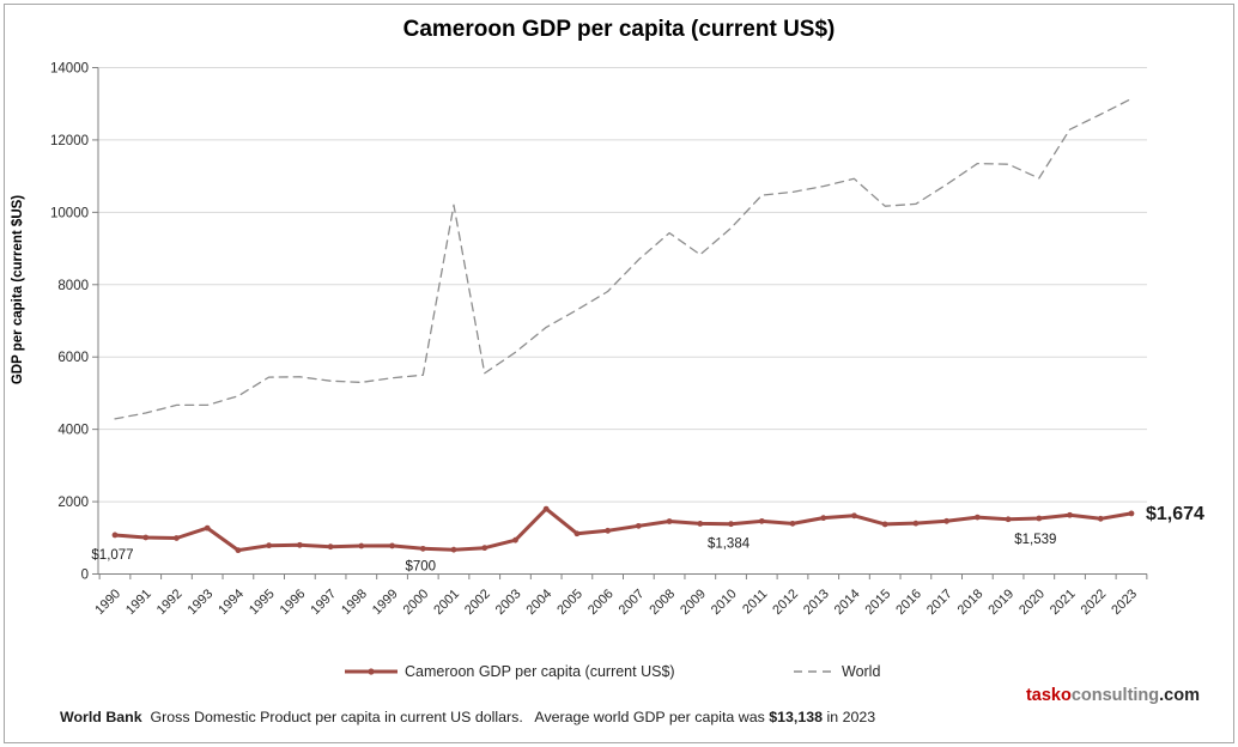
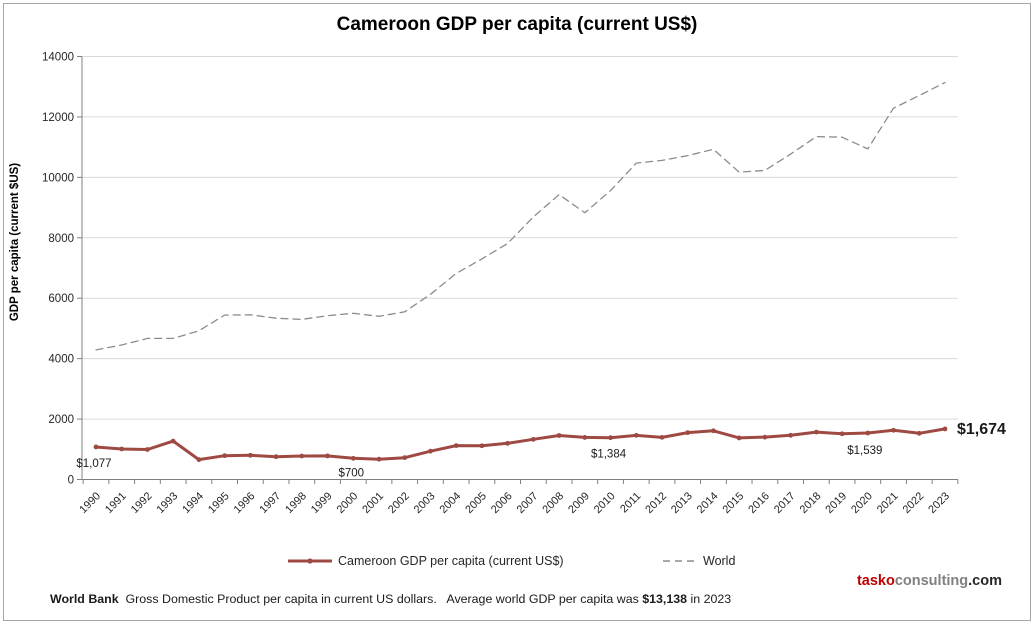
World/2001: 10200 -> 5400
Cameroon GDP per capita (current US$)/2004: 1800 -> 1100
